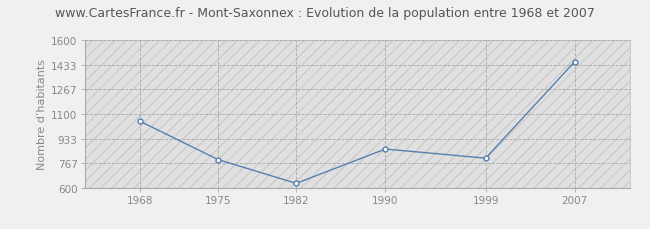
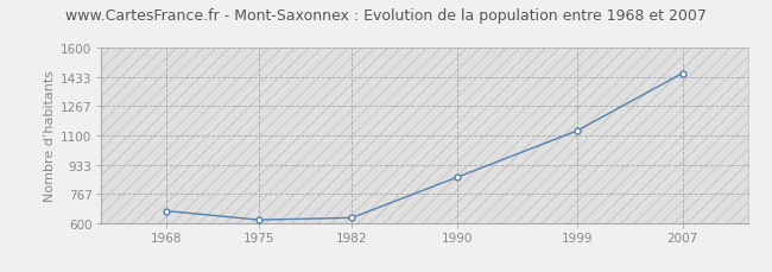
1968: 1050 -> 670
1975: 790 -> 620
1999: 800 -> 1130
